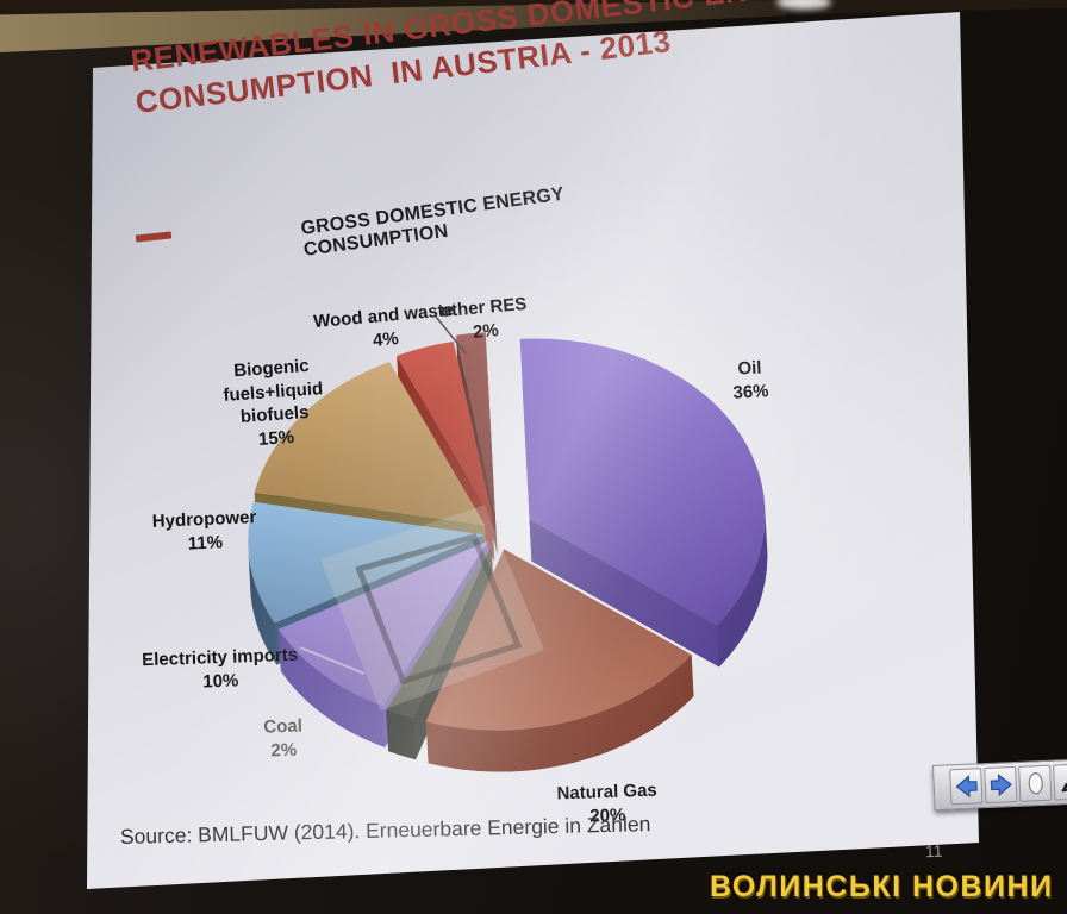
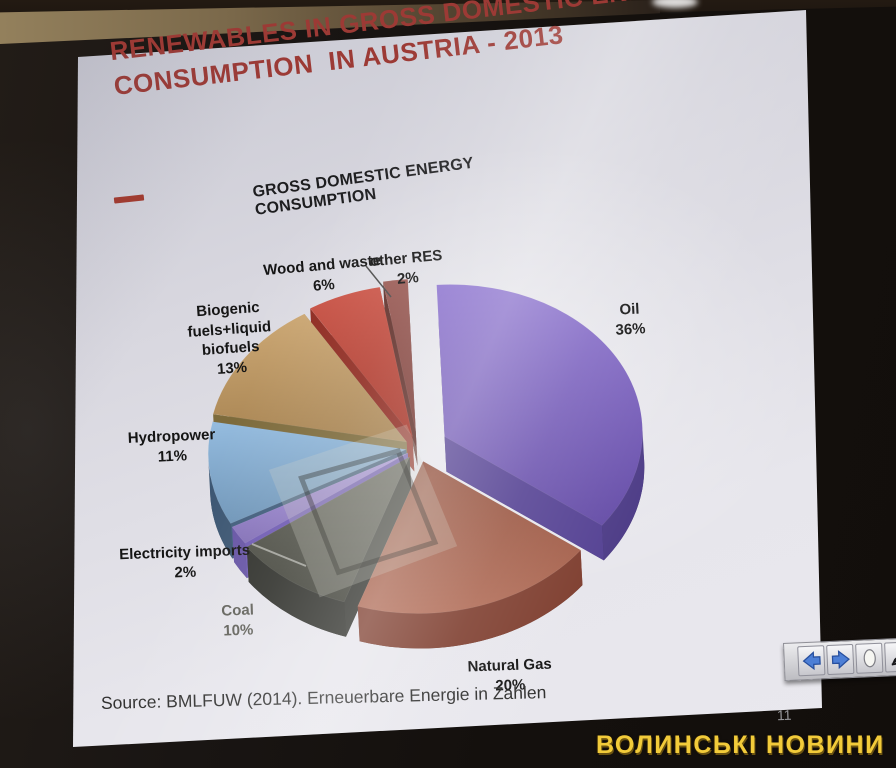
Coal: 2% -> 10%
Electricity imports: 10% -> 2%
Biogenic fuels+liquid biofuels: 15% -> 13%
Wood and waste: 4% -> 6%
